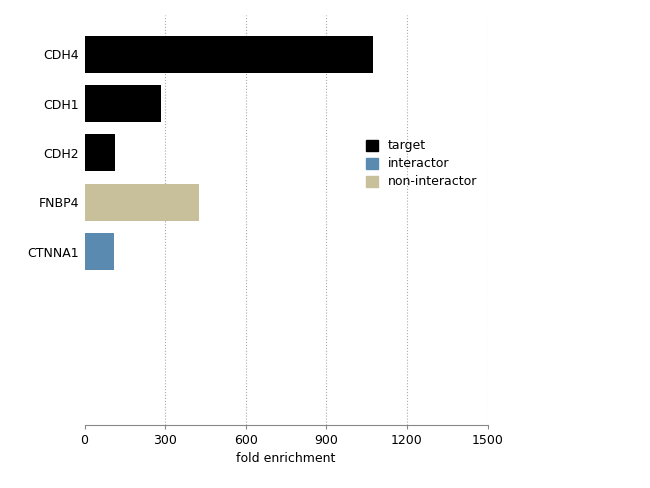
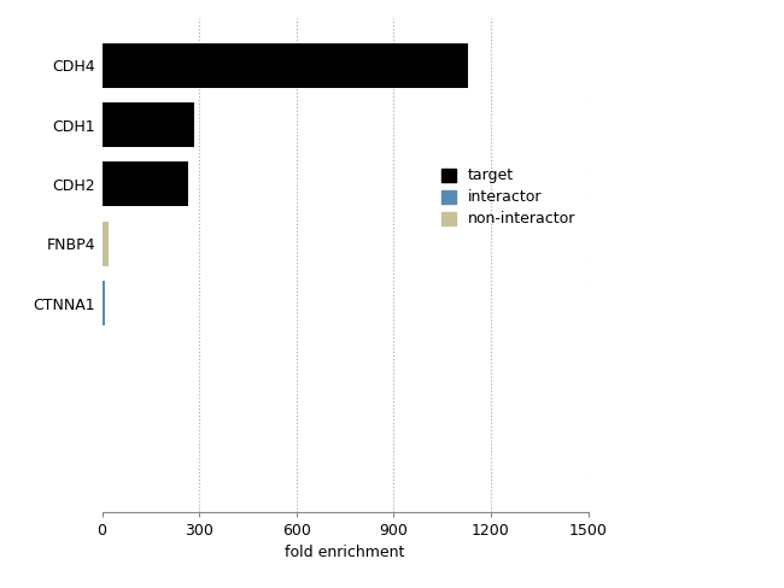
CDH4: 1075 -> 1130
CDH2: 115 -> 265
FNBP4: 425 -> 22
CTNNA1: 110 -> 8
